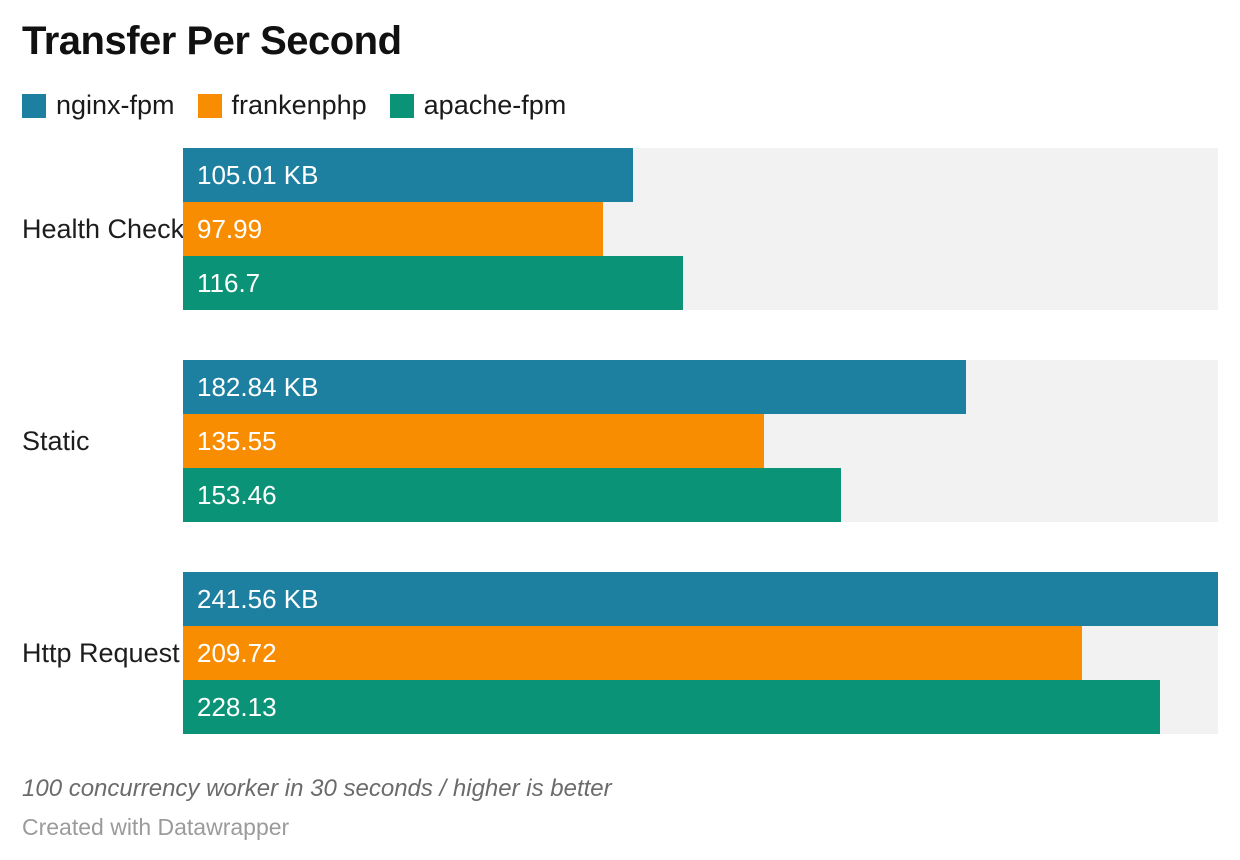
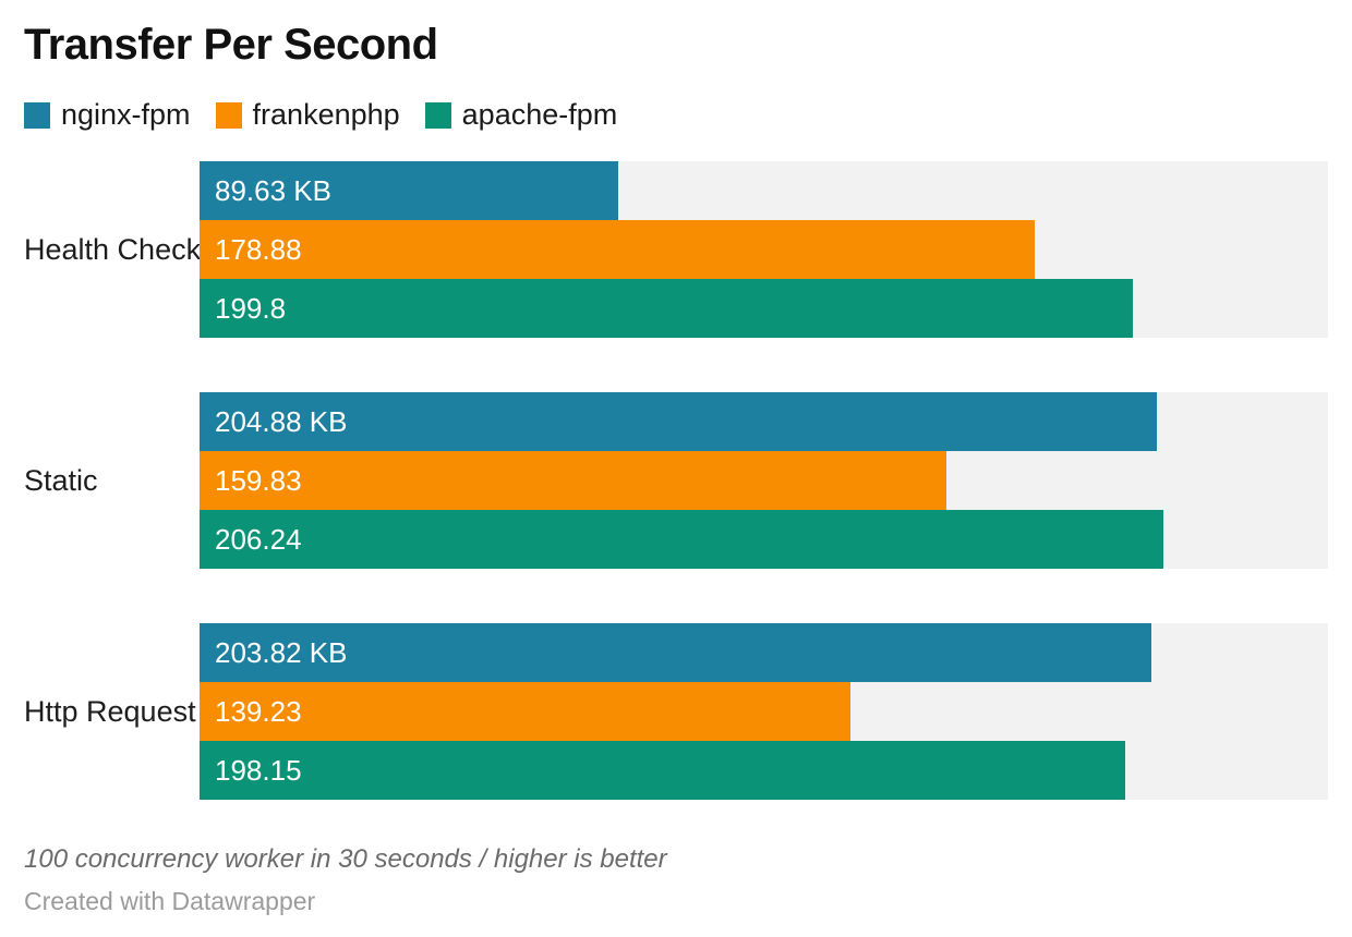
nginx-fpm/Health Check: 105.01 -> 89.63
frankenphp/Health Check: 97.99 -> 178.88
apache-fpm/Health Check: 116.7 -> 199.8
nginx-fpm/Static: 182.84 -> 204.88
frankenphp/Static: 135.55 -> 159.83
apache-fpm/Static: 153.46 -> 206.24
nginx-fpm/Http Request: 241.56 -> 203.82
frankenphp/Http Request: 209.72 -> 139.23
apache-fpm/Http Request: 228.13 -> 198.15
